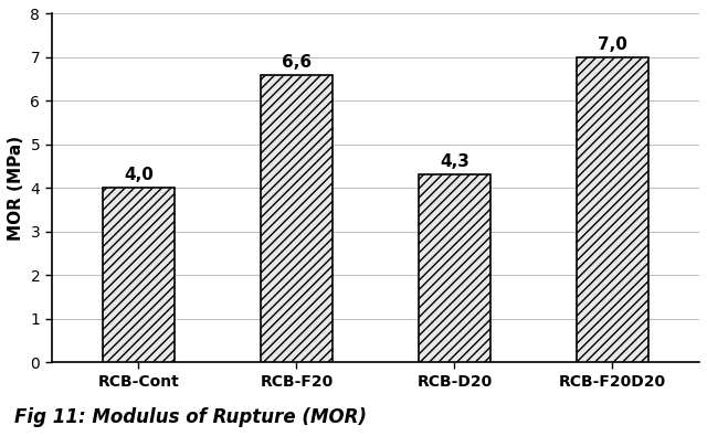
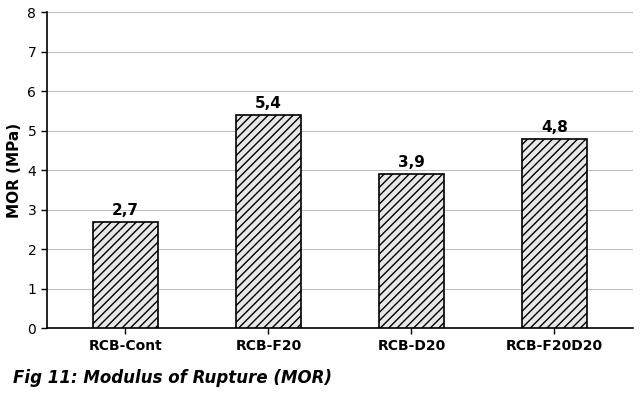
RCB-Cont: 4,0 -> 2,7
RCB-F20: 6,6 -> 5,4
RCB-D20: 4,3 -> 3,9
RCB-F20D20: 7,0 -> 4,8
